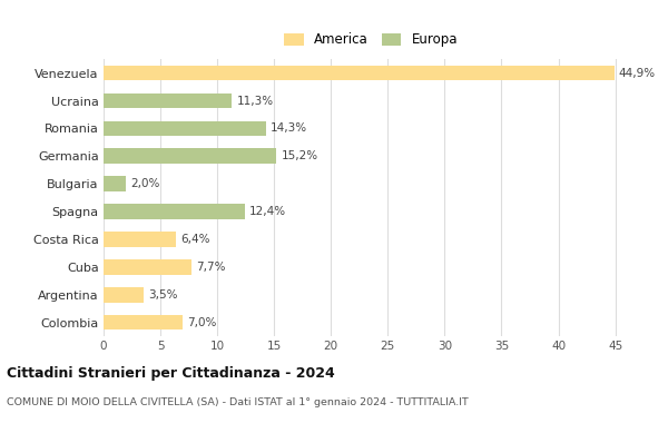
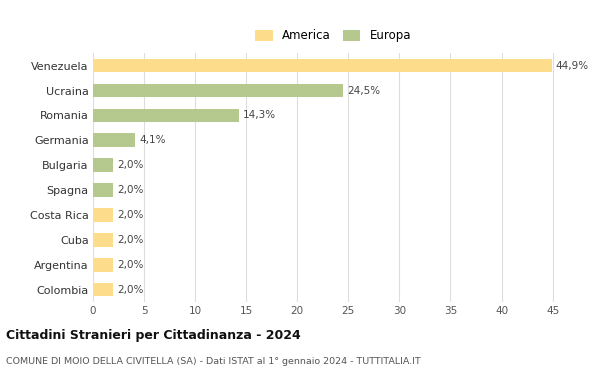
Ucraina: 11,3% -> 24,5%
Germania: 15,2% -> 4,1%
Spagna: 12,4% -> 2,0%
Costa Rica: 6,4% -> 2,0%
Cuba: 7,7% -> 2,0%
Argentina: 3,5% -> 2,0%
Colombia: 7,0% -> 2,0%
